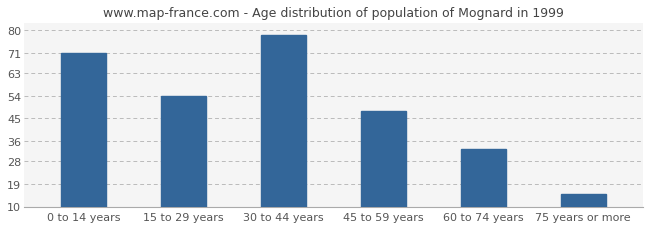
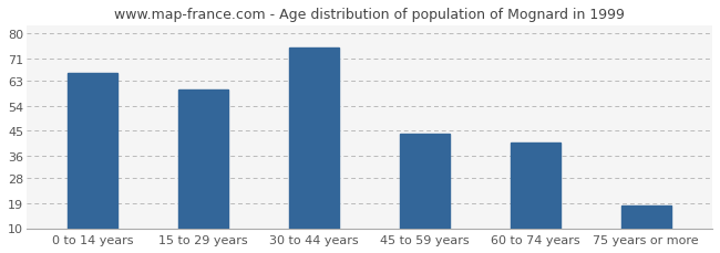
0 to 14 years: 71 -> 66
15 to 29 years: 54 -> 60
30 to 44 years: 78 -> 75
45 to 59 years: 48 -> 44
60 to 74 years: 33 -> 41
75 years or more: 15 -> 18
